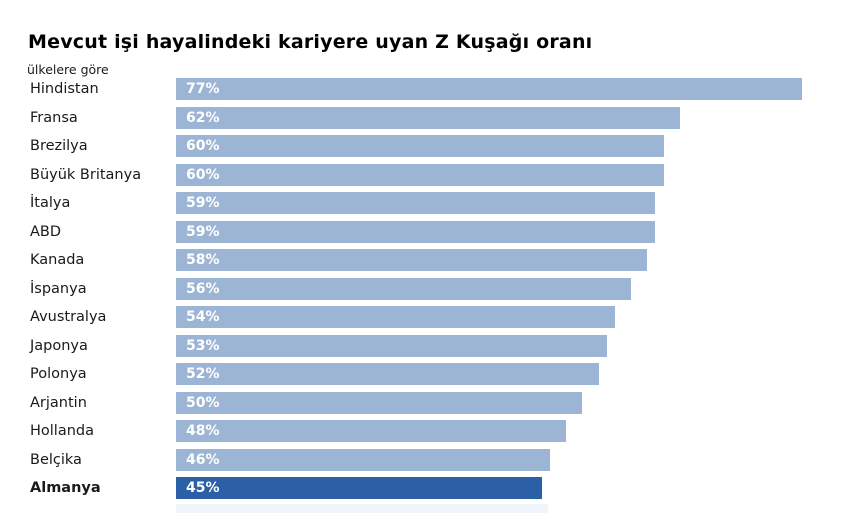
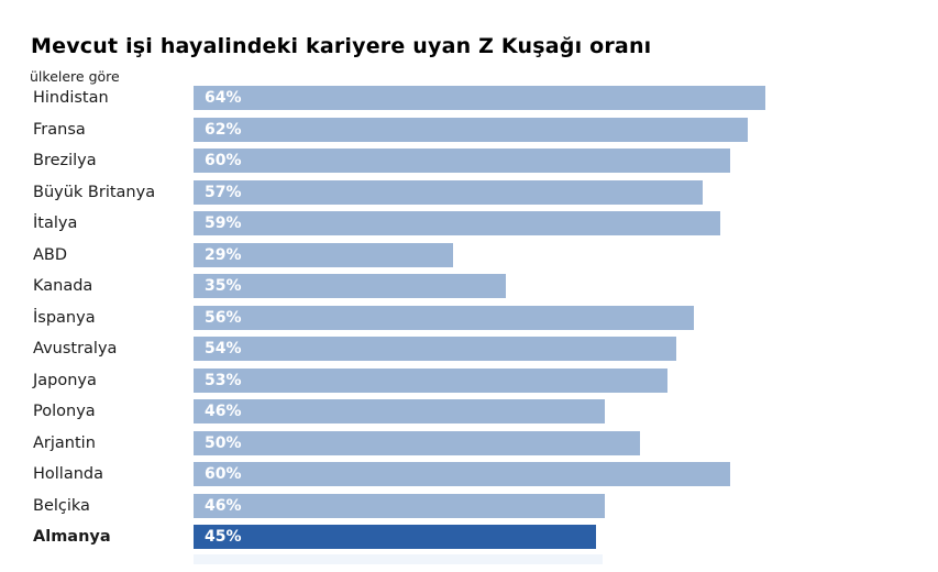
Hindistan: 77% -> 64%
Büyük Britanya: 60% -> 57%
ABD: 59% -> 29%
Kanada: 58% -> 35%
Polonya: 52% -> 46%
Hollanda: 48% -> 60%
